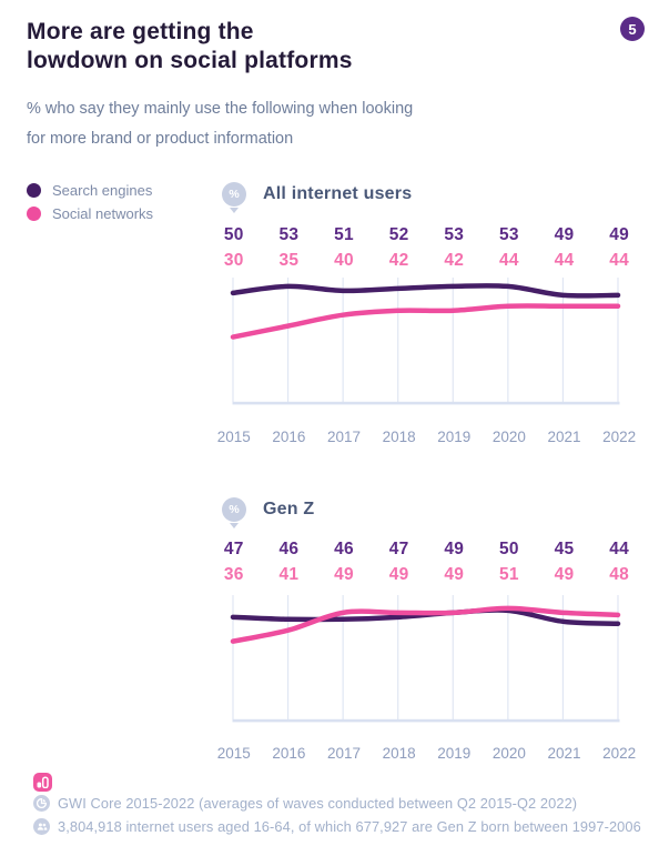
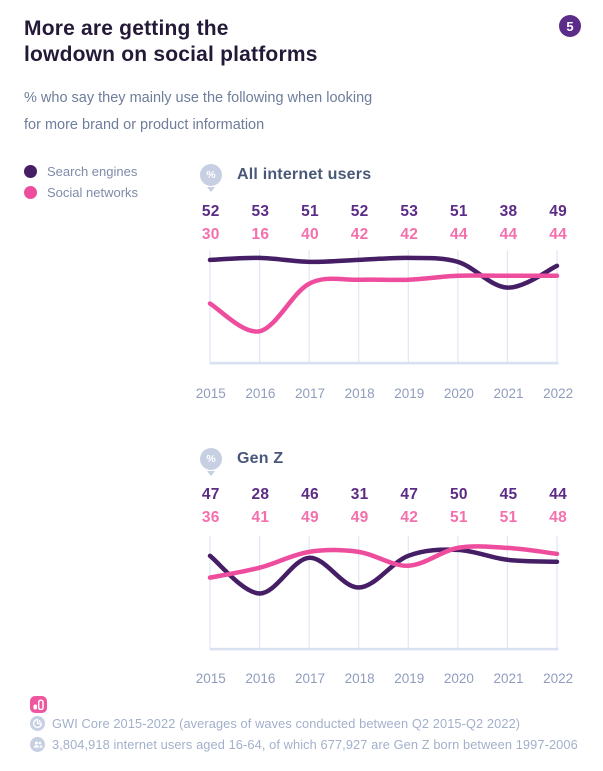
All internet users/Search engines/2015: 50 -> 52
All internet users/Social networks/2016: 35 -> 16
All internet users/Search engines/2020: 53 -> 51
All internet users/Search engines/2021: 49 -> 38
Gen Z/Search engines/2016: 46 -> 28
Gen Z/Search engines/2018: 47 -> 31
Gen Z/Search engines/2019: 49 -> 47
Gen Z/Social networks/2019: 49 -> 42
Gen Z/Social networks/2021: 49 -> 51
